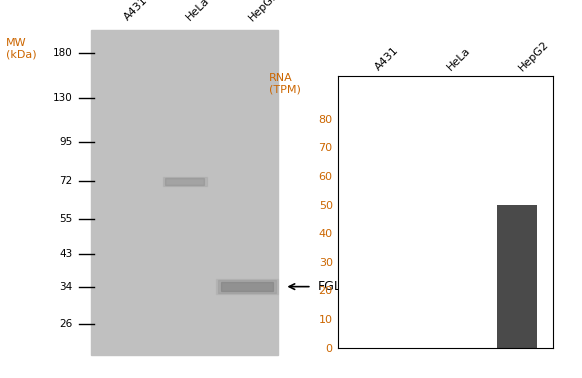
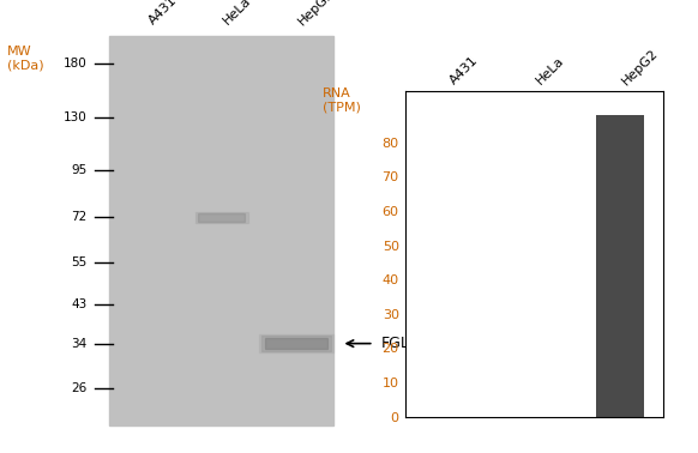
HepG2: 50 -> 88
